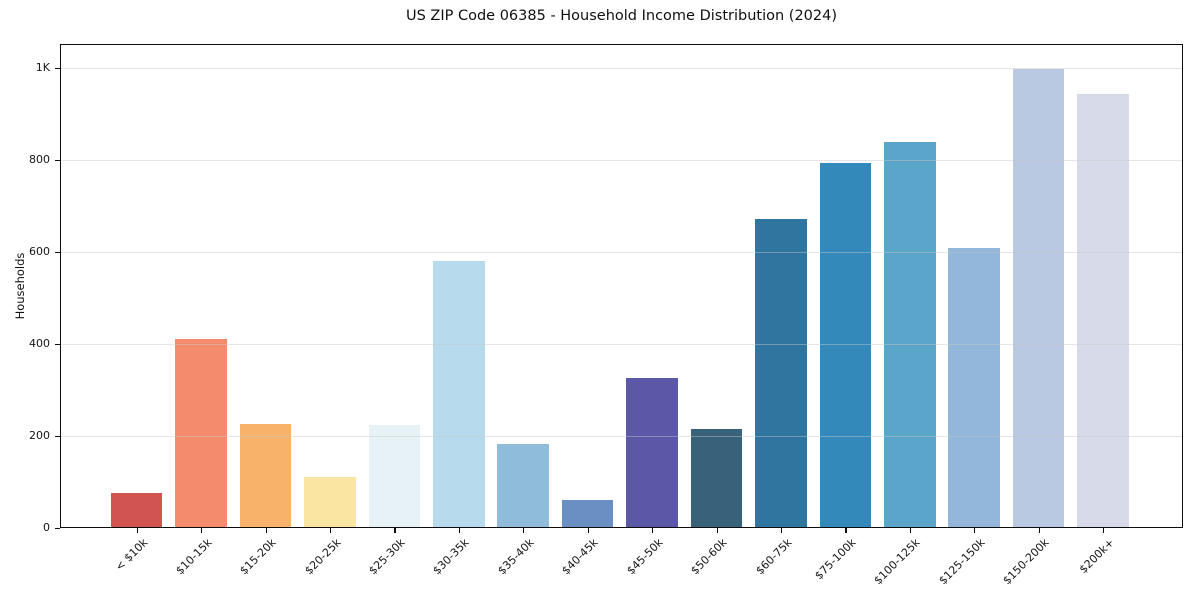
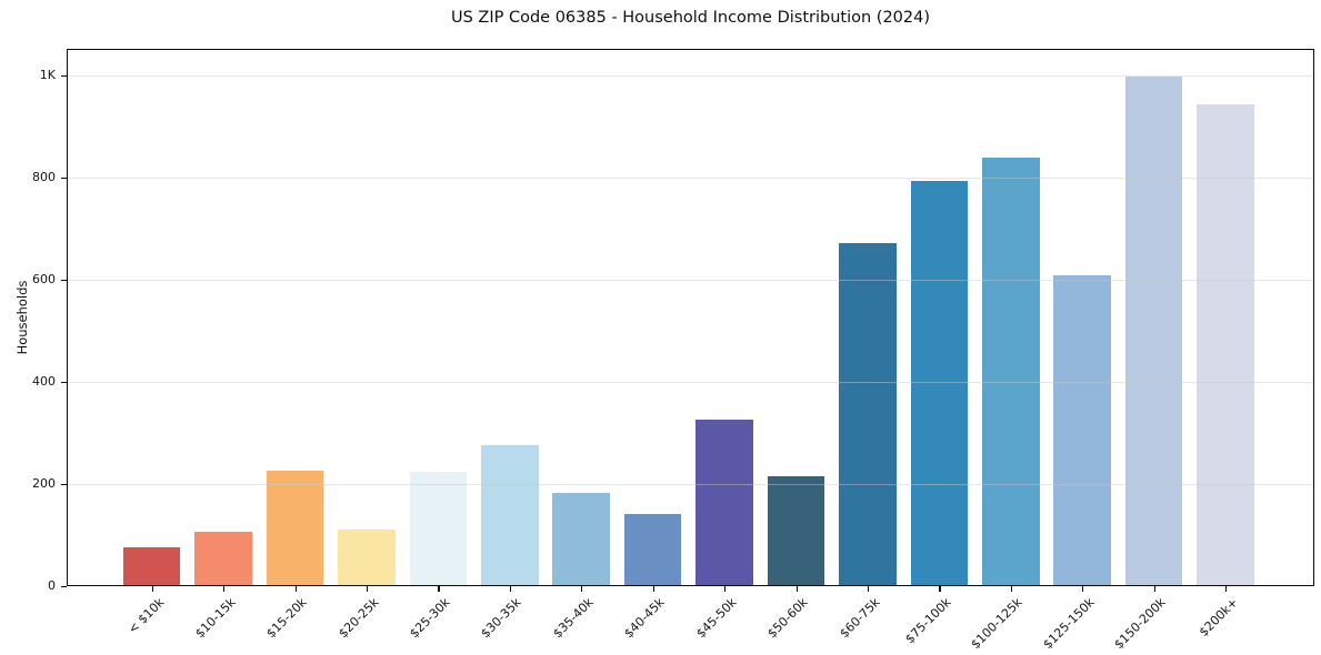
$10-15k: 410 -> 110
$30-35k: 580 -> 280
$40-45k: 60 -> 140
